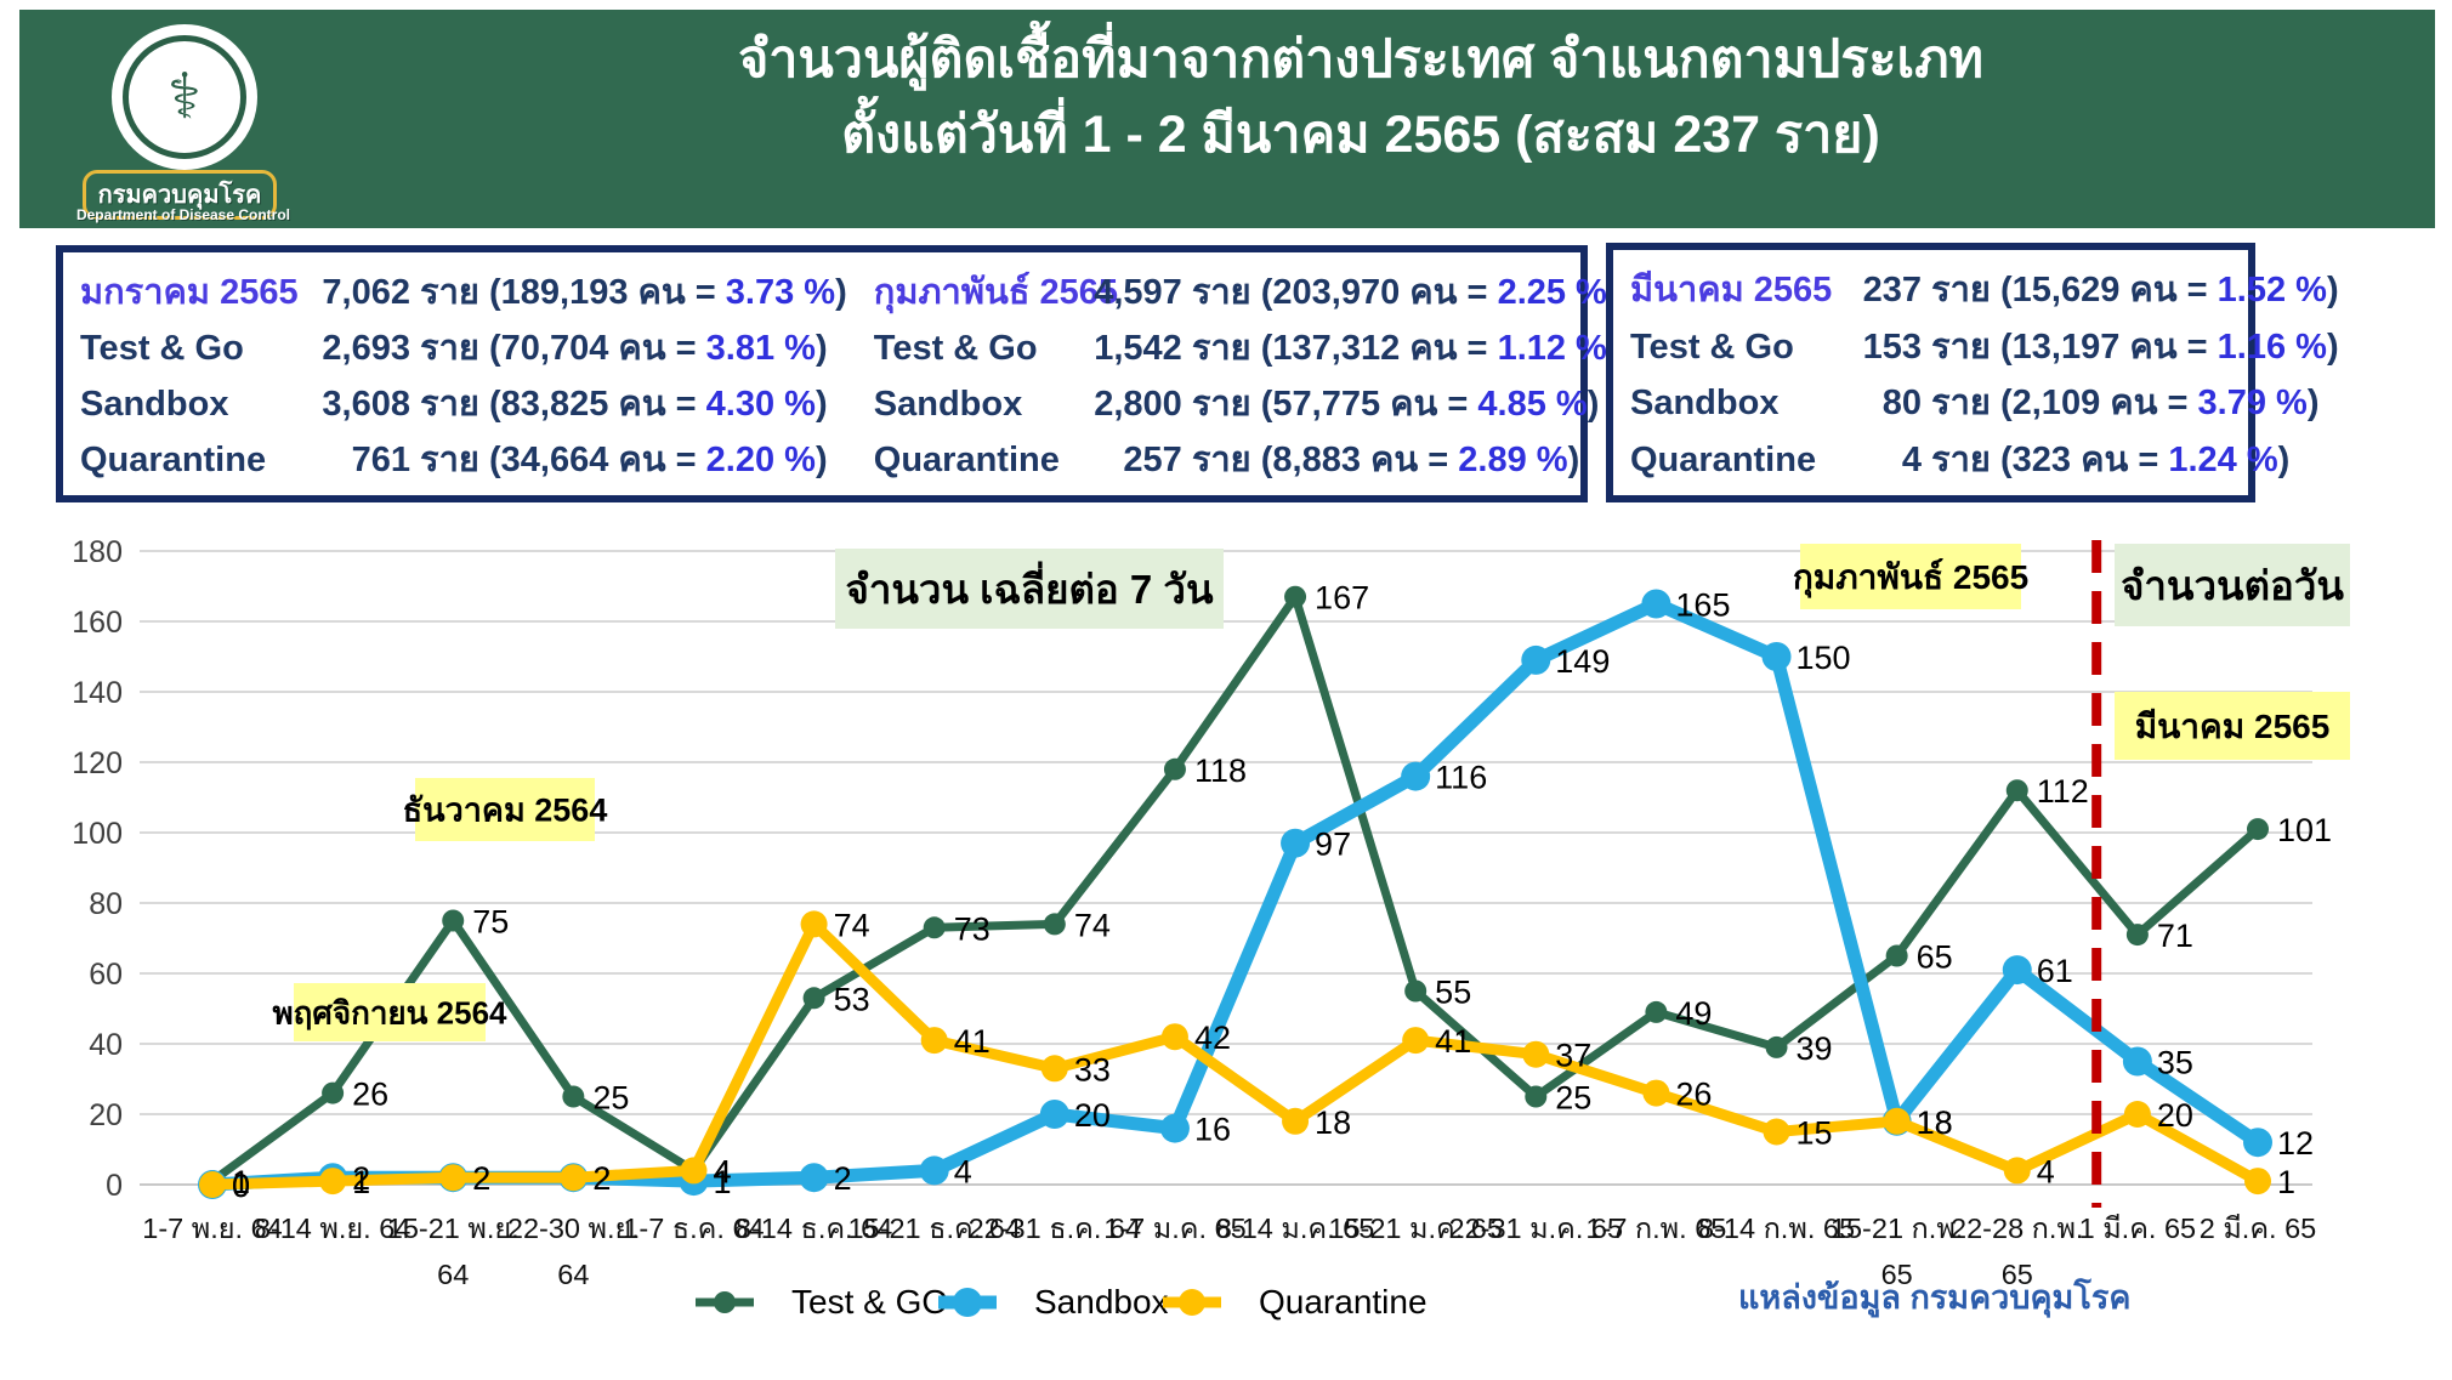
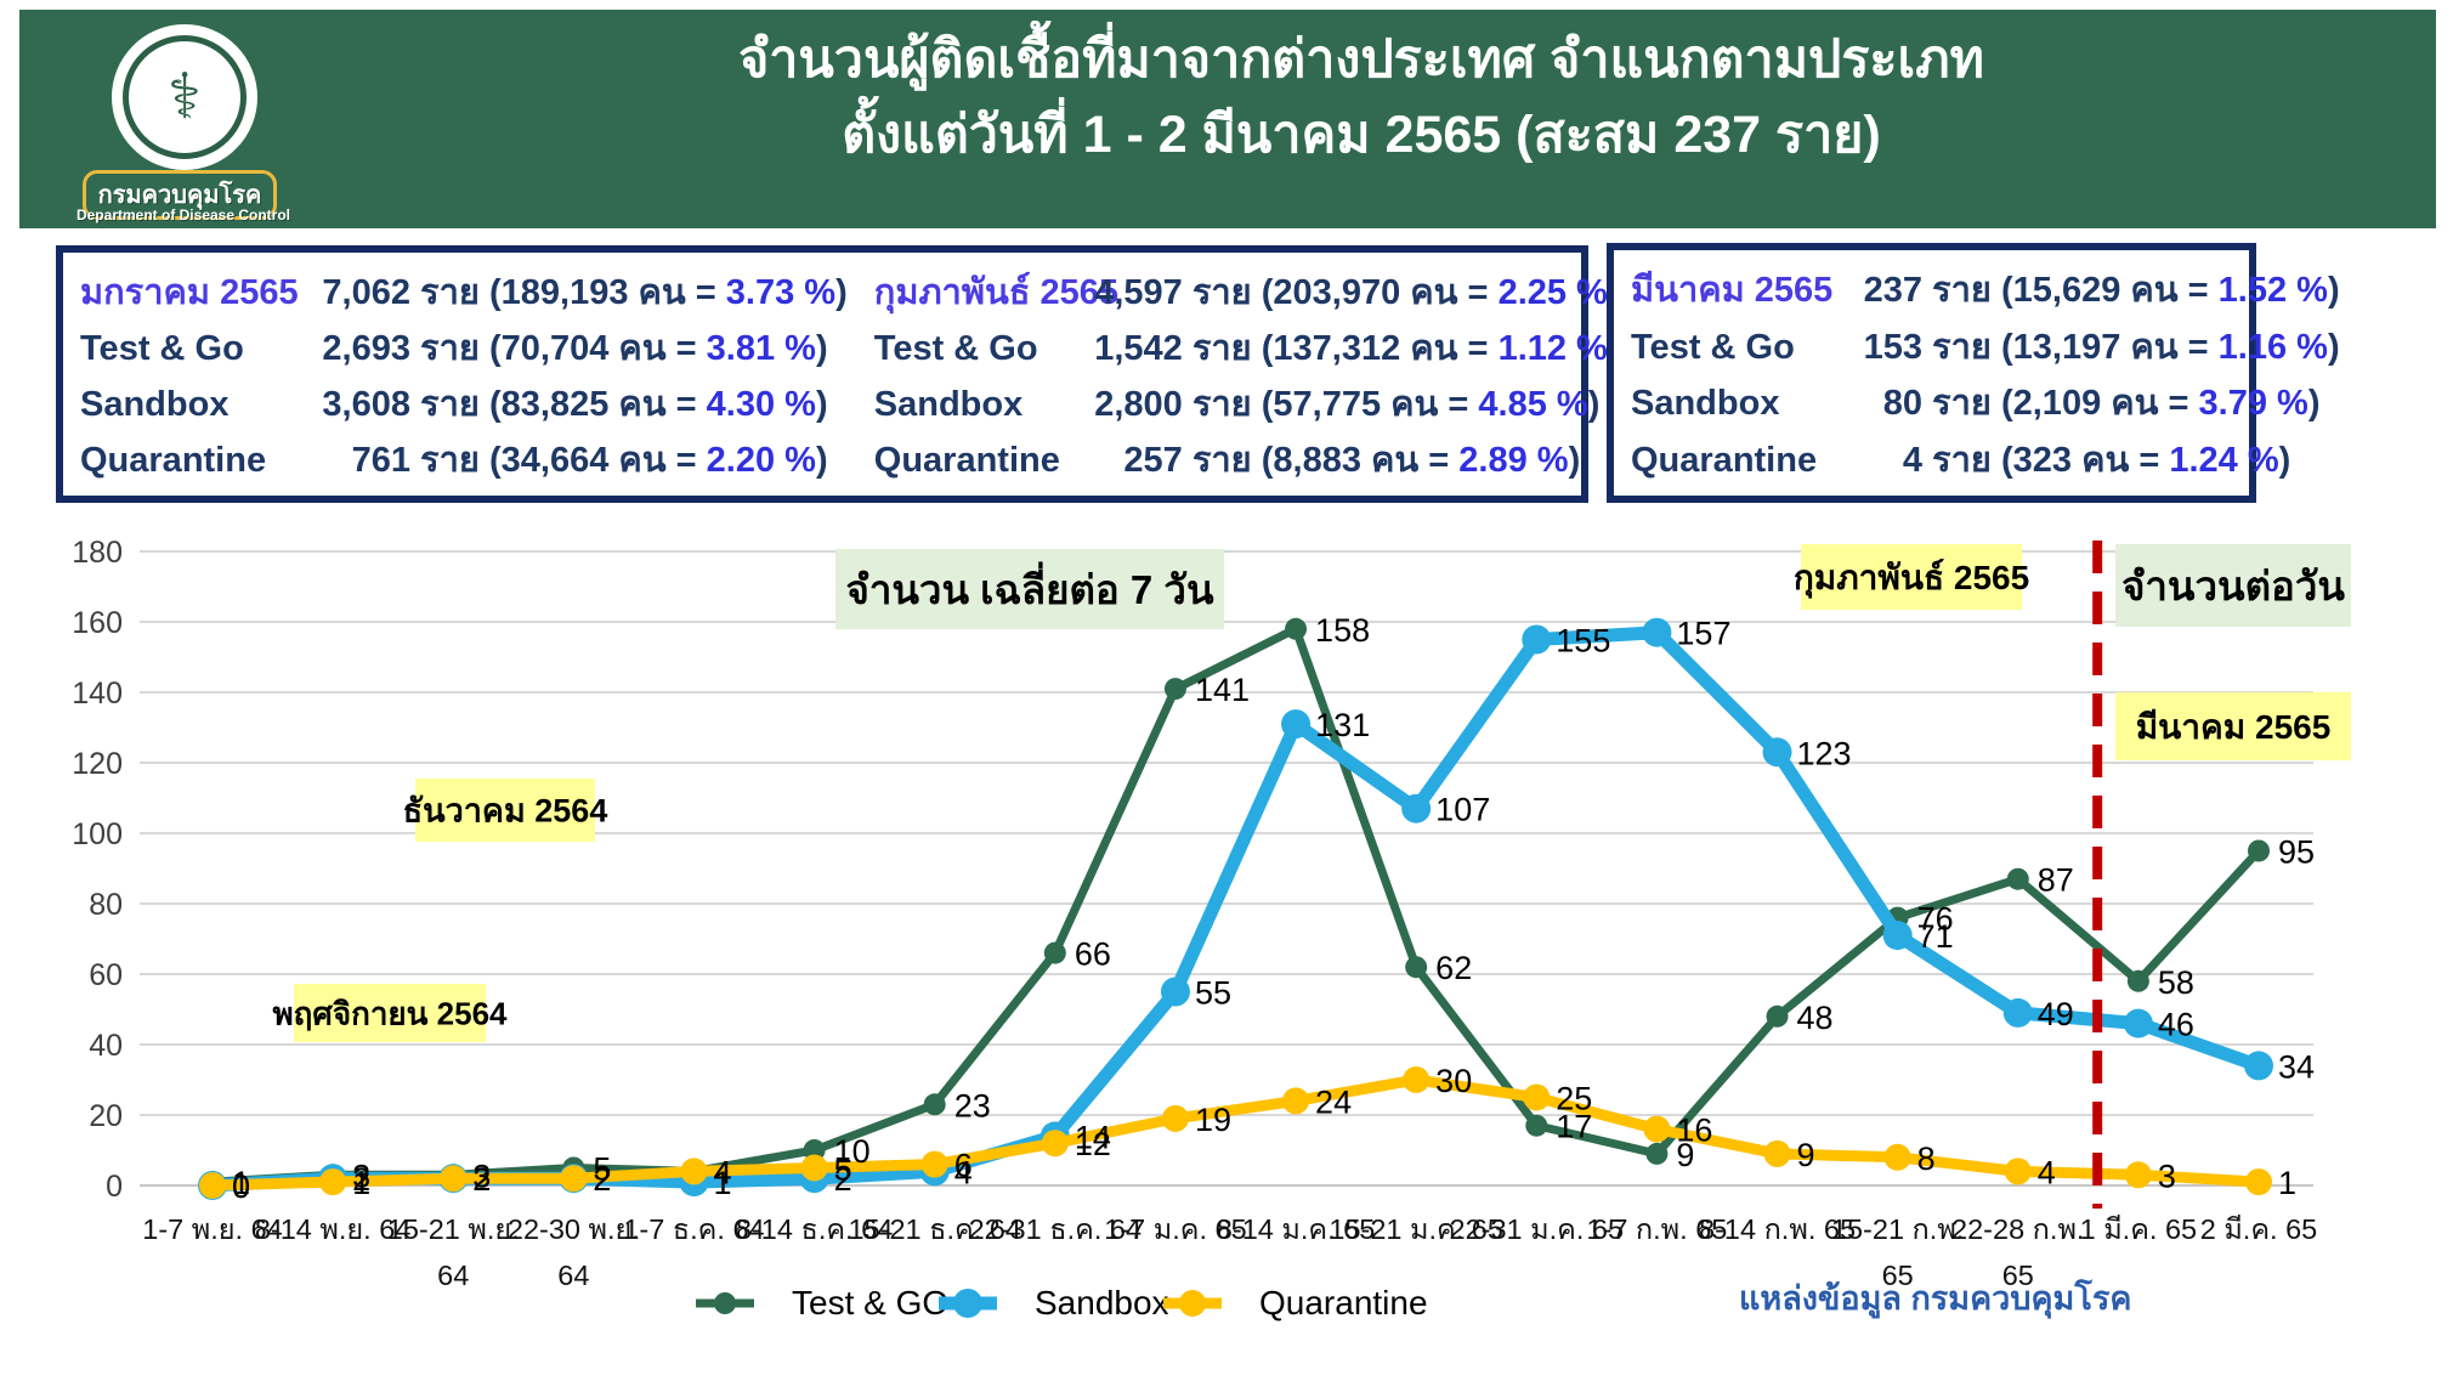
Test & GO/8-14 พ.ย. 64: 26 -> 3
Test & GO/15-21 พ.ย.: 75 -> 3
Test & GO/22-30 พ.ย.: 25 -> 5
Test & GO/8-14 ธ.ค. 64: 53 -> 10
Quarantine/8-14 ธ.ค. 64: 74 -> 5
Test & GO/15-21 ธ.ค. 64: 73 -> 23
Quarantine/15-21 ธ.ค. 64: 41 -> 6
Test & GO/22-31 ธ.ค. 64: 74 -> 66
Sandbox/22-31 ธ.ค. 64: 20 -> 14
Quarantine/22-31 ธ.ค. 64: 33 -> 12
Test & GO/1-7 ม.ค. 65: 118 -> 141
Sandbox/1-7 ม.ค. 65: 16 -> 55
Quarantine/1-7 ม.ค. 65: 42 -> 19
Test & GO/8-14 ม.ค. 65: 167 -> 158
Sandbox/8-14 ม.ค. 65: 97 -> 131
Quarantine/8-14 ม.ค. 65: 18 -> 24
Test & GO/15-21 ม.ค. 65: 55 -> 62
Sandbox/15-21 ม.ค. 65: 116 -> 107
Quarantine/15-21 ม.ค. 65: 41 -> 30
Test & GO/22-31 ม.ค. 65: 25 -> 17
Sandbox/22-31 ม.ค. 65: 149 -> 155
Quarantine/22-31 ม.ค. 65: 37 -> 25
Test & GO/1-7 ก.พ. 65: 49 -> 9
Sandbox/1-7 ก.พ. 65: 165 -> 157
Quarantine/1-7 ก.พ. 65: 26 -> 16
Test & GO/8-14 ก.พ. 65: 39 -> 48
Sandbox/8-14 ก.พ. 65: 150 -> 123
Quarantine/8-14 ก.พ. 65: 15 -> 9
Test & GO/15-21 ก.พ.: 65 -> 76
Sandbox/15-21 ก.พ.: 18 -> 71
Quarantine/15-21 ก.พ.: 18 -> 8
Test & GO/22-28 ก.พ.: 112 -> 87
Sandbox/22-28 ก.พ.: 61 -> 49
Test & GO/1 มี.ค. 65: 71 -> 58
Sandbox/1 มี.ค. 65: 35 -> 46
Quarantine/1 มี.ค. 65: 20 -> 3
Test & GO/2 มี.ค. 65: 101 -> 95
Sandbox/2 มี.ค. 65: 12 -> 34
